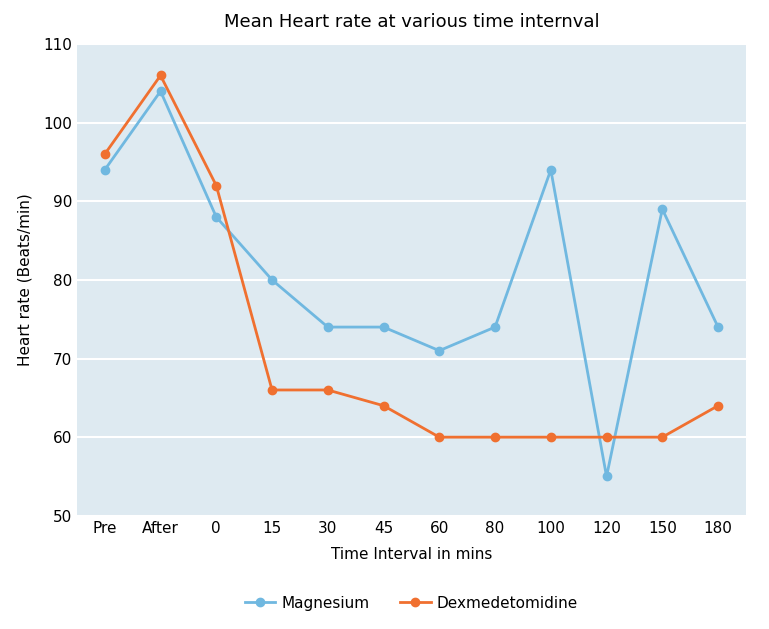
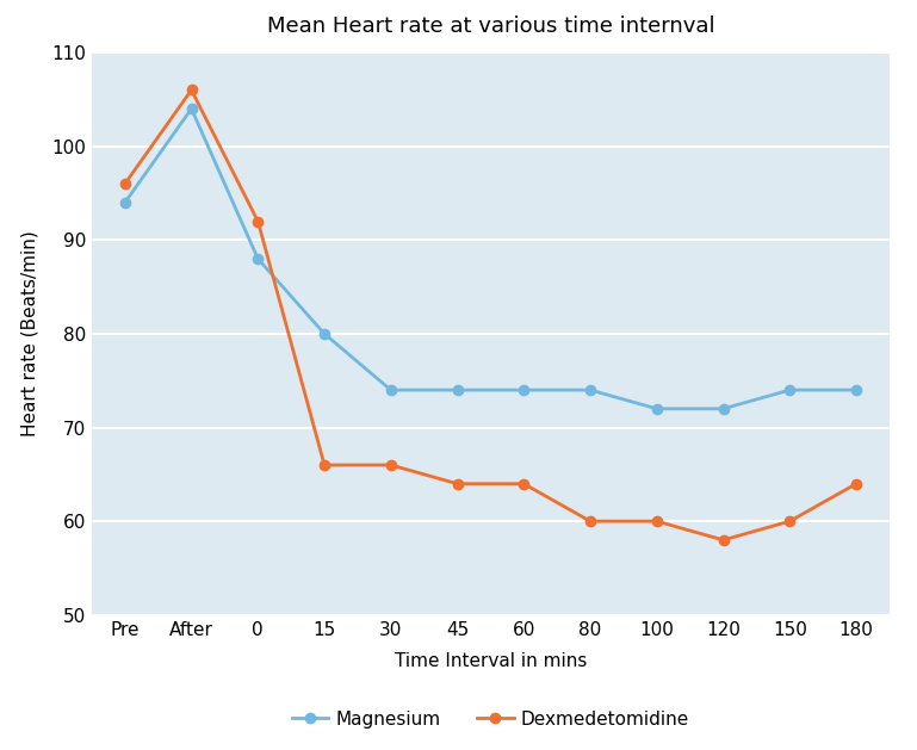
Magnesium/60: 71 -> 74
Dexmedetomidine/60: 60 -> 64
Magnesium/100: 94 -> 72
Magnesium/120: 55 -> 72
Dexmedetomidine/120: 60 -> 58
Magnesium/150: 89 -> 74
